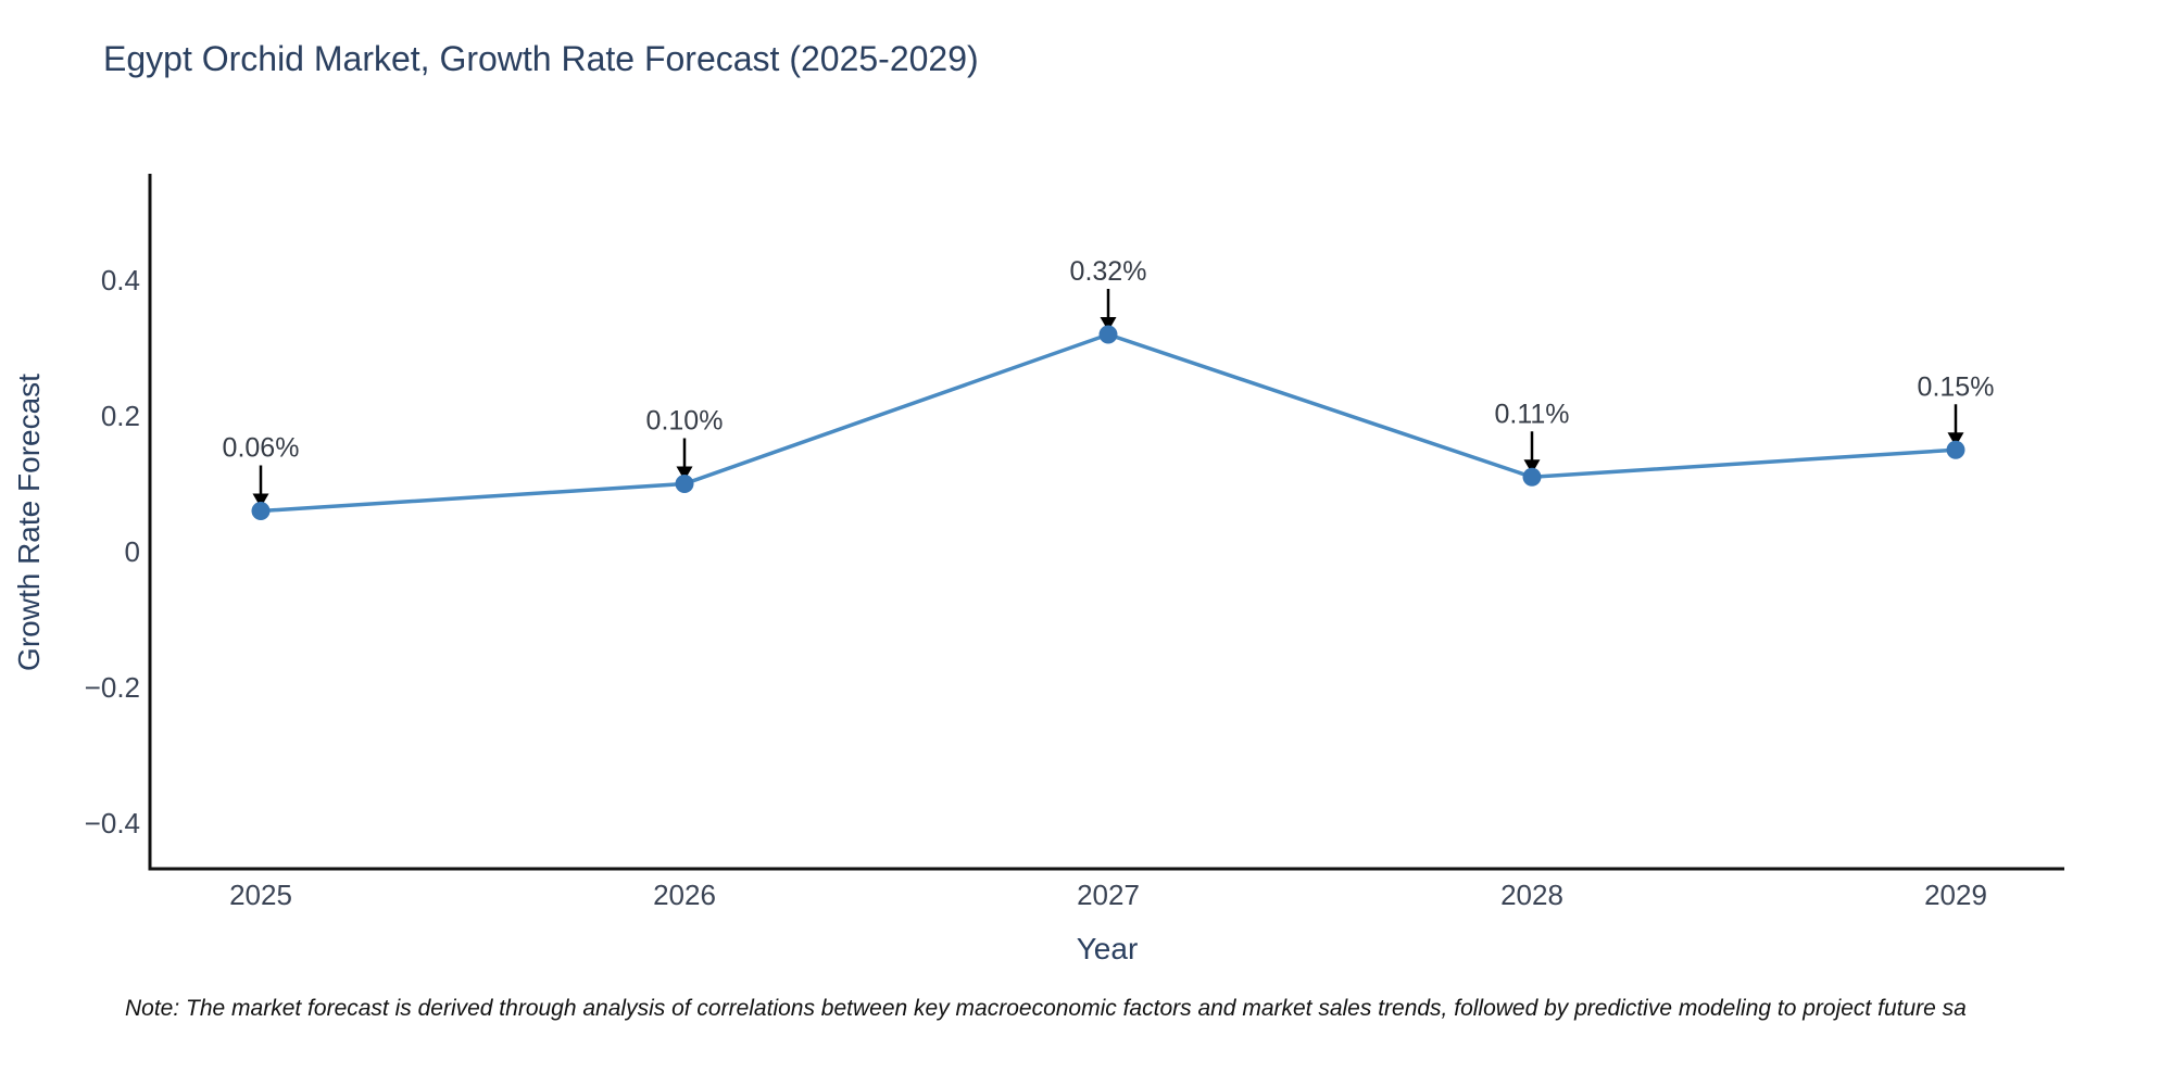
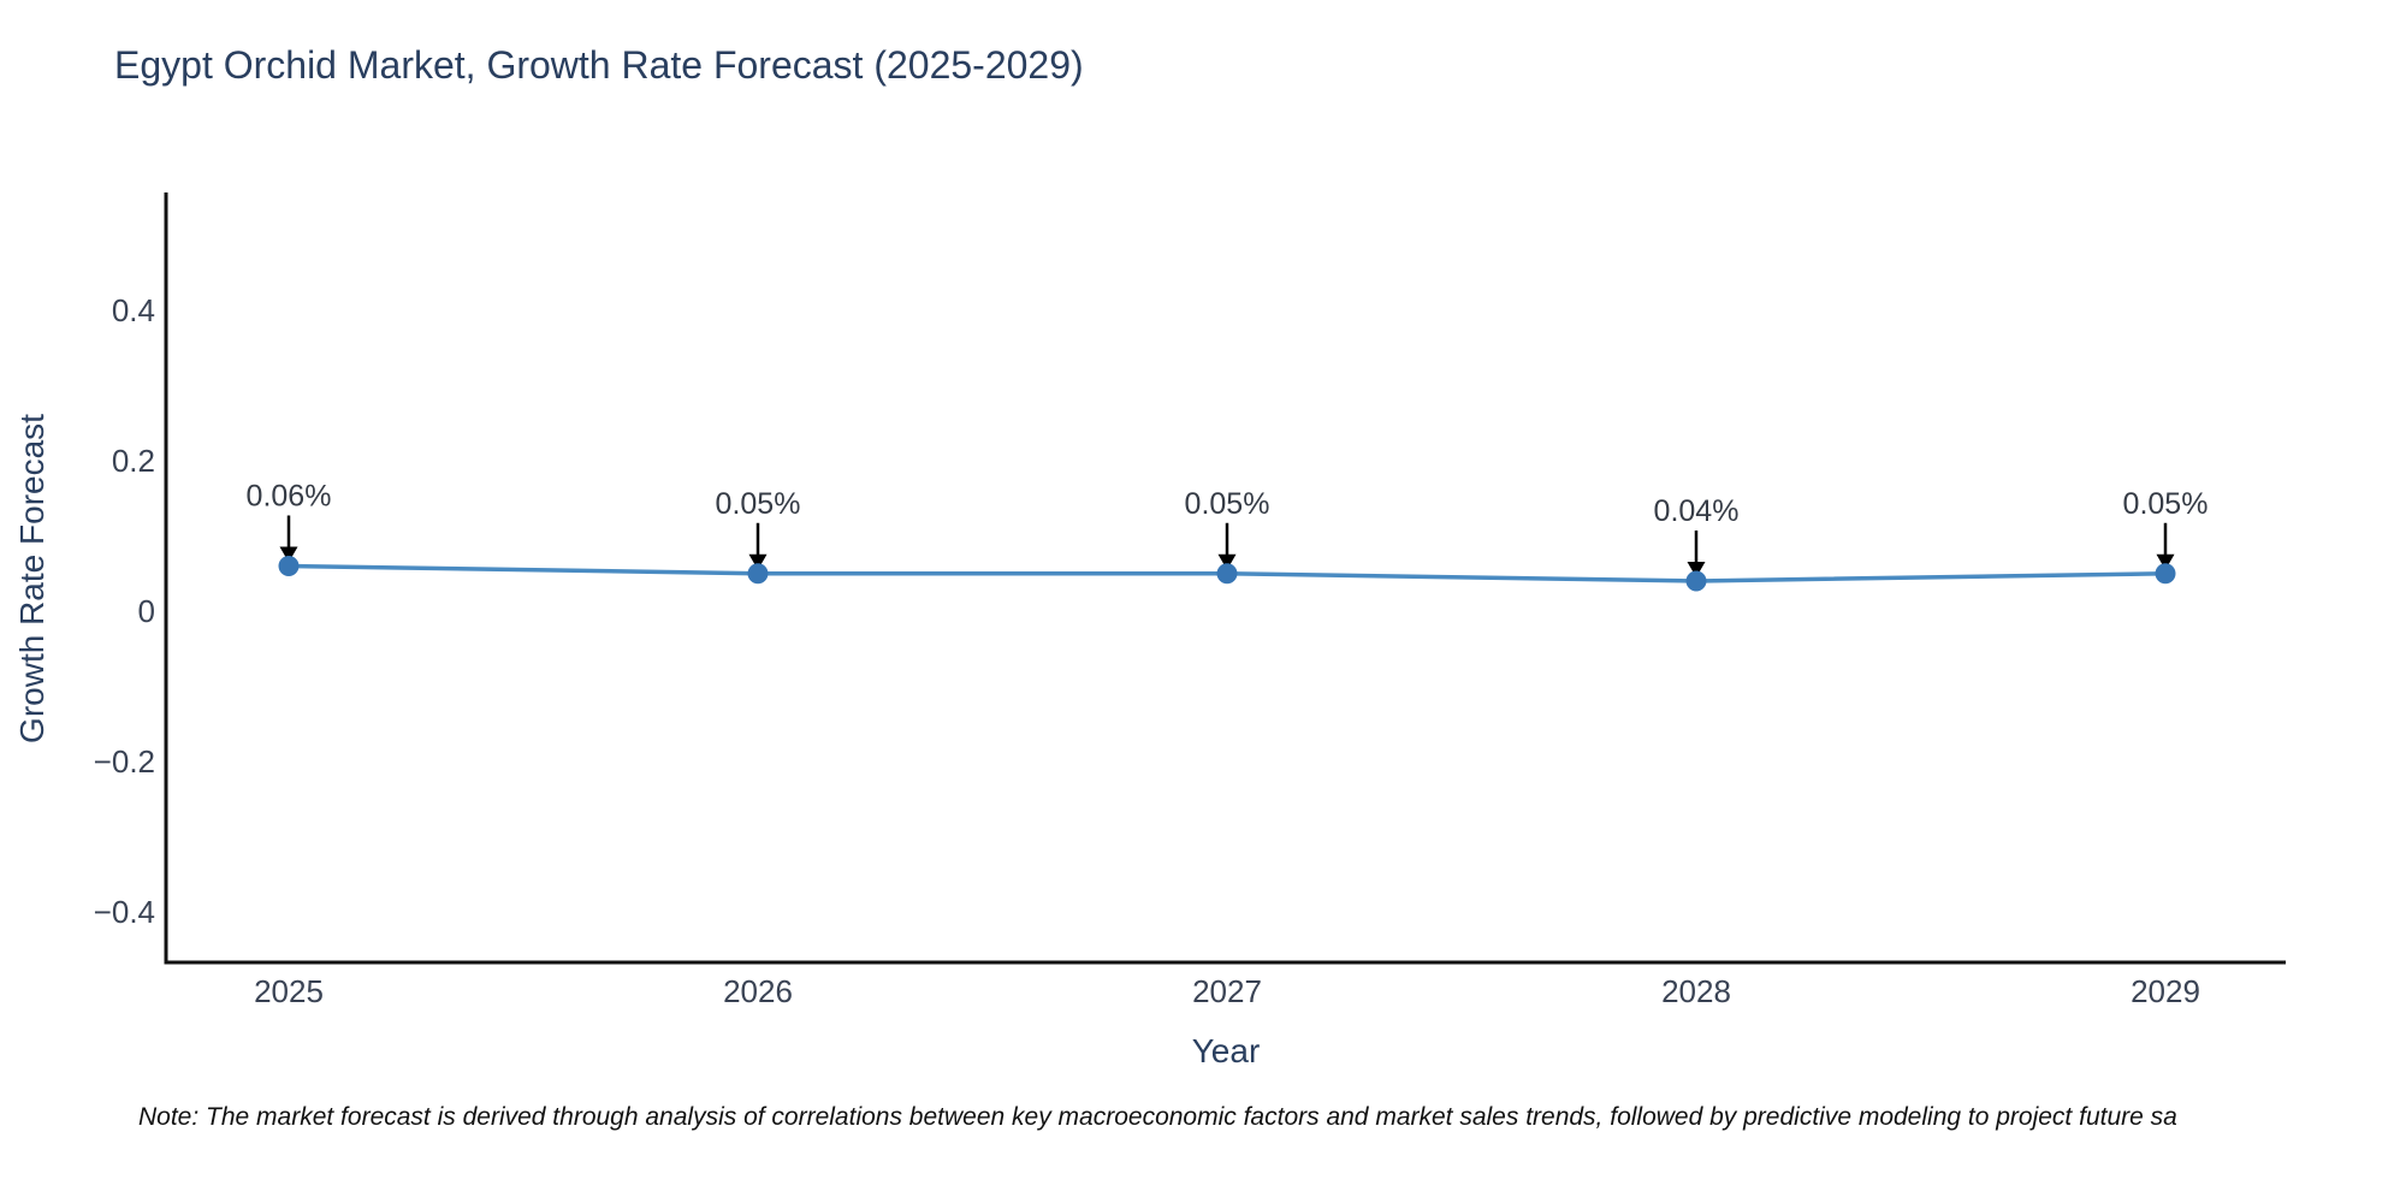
2026: 0.10% -> 0.05%
2027: 0.32% -> 0.05%
2028: 0.11% -> 0.04%
2029: 0.15% -> 0.05%
